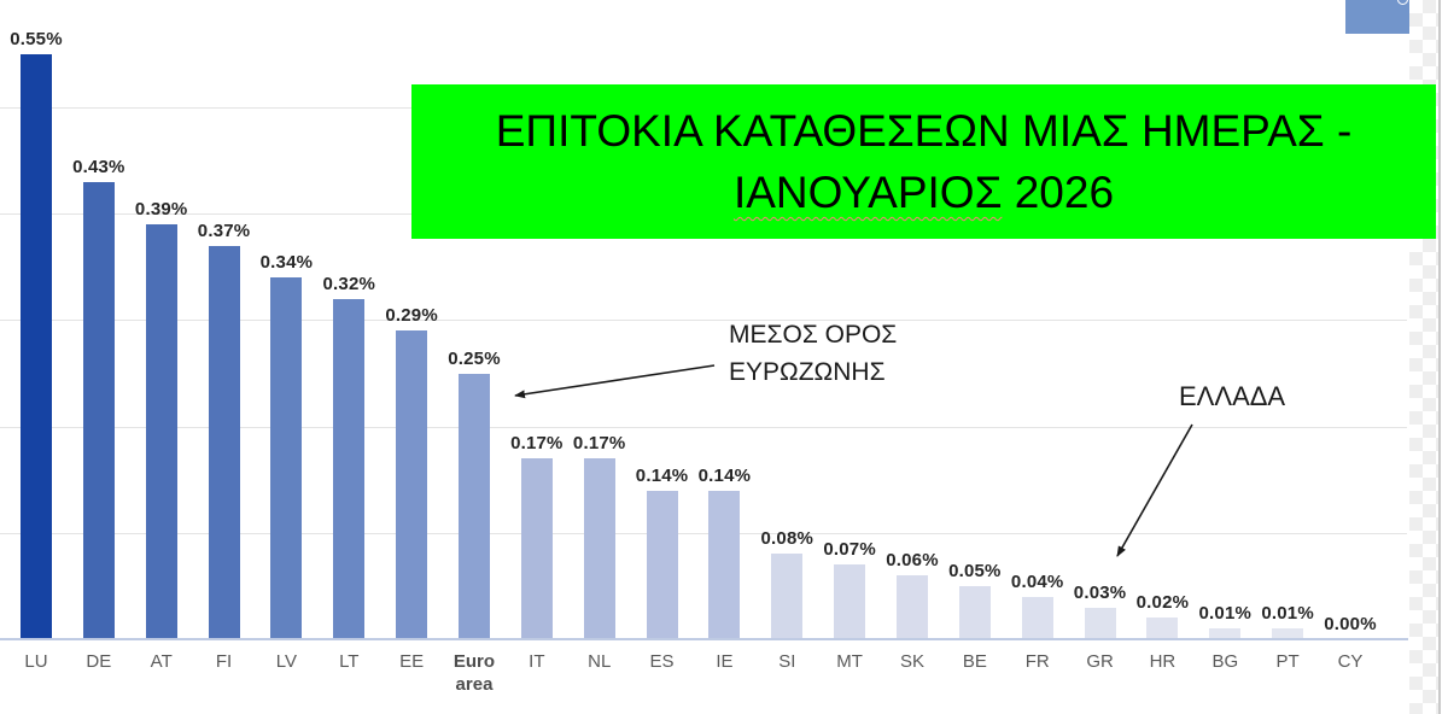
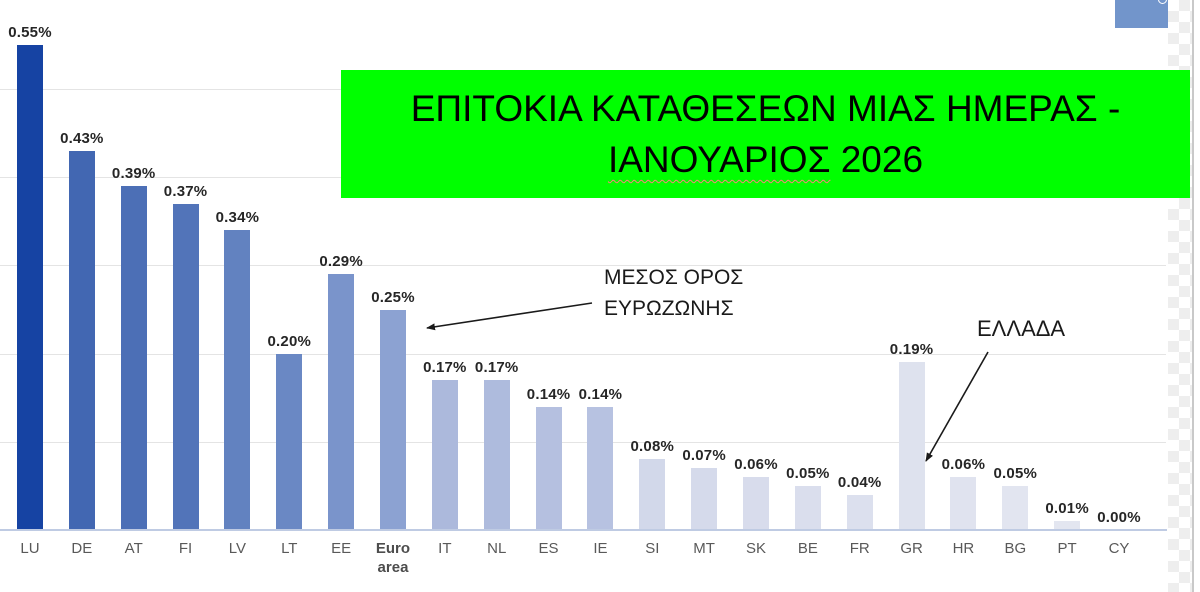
LT: 0.32% -> 0.20%
GR: 0.03% -> 0.19%
HR: 0.02% -> 0.06%
BG: 0.01% -> 0.05%
